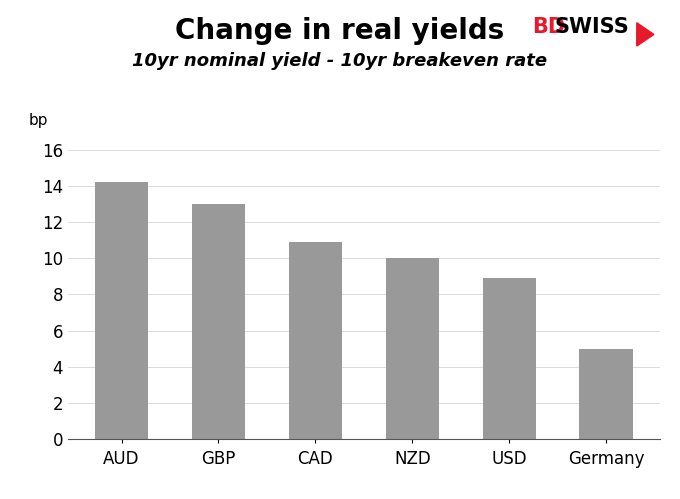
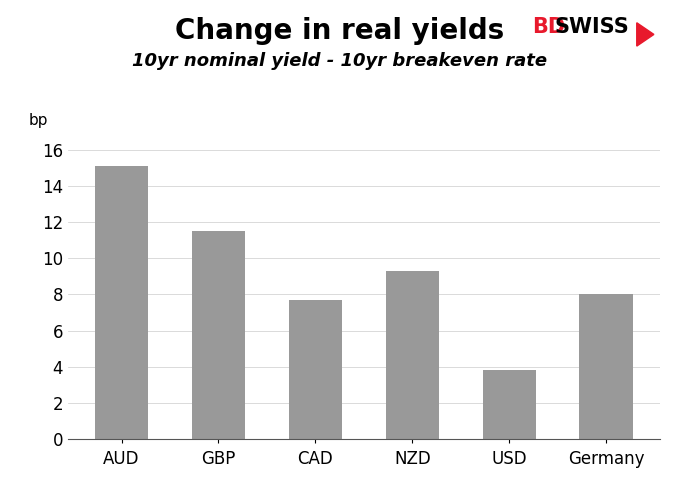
AUD: 14.2 -> 15.1
GBP: 13.0 -> 11.5
CAD: 10.9 -> 7.7
NZD: 10.0 -> 9.3
USD: 8.9 -> 3.8
Germany: 5.0 -> 8.0
